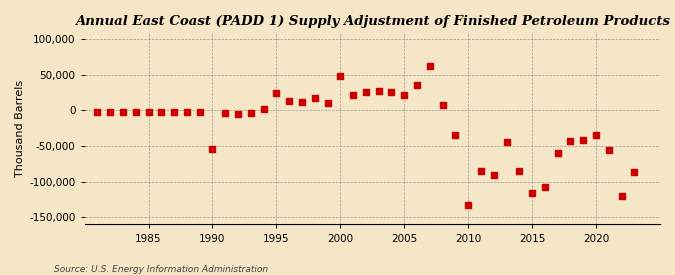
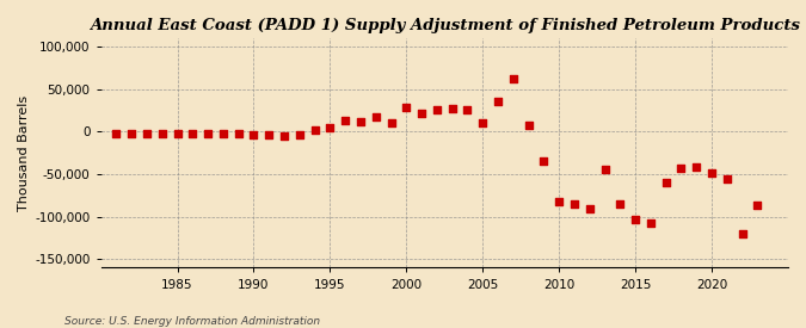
1990: -54,000 -> -3,000
1995: 24,000 -> 5,000
2000: 48,000 -> 29,000
2005: 22,000 -> 10,000
2010: -132,000 -> -82,000
2015: -116,000 -> -103,000
2020: -34,000 -> -48,000
